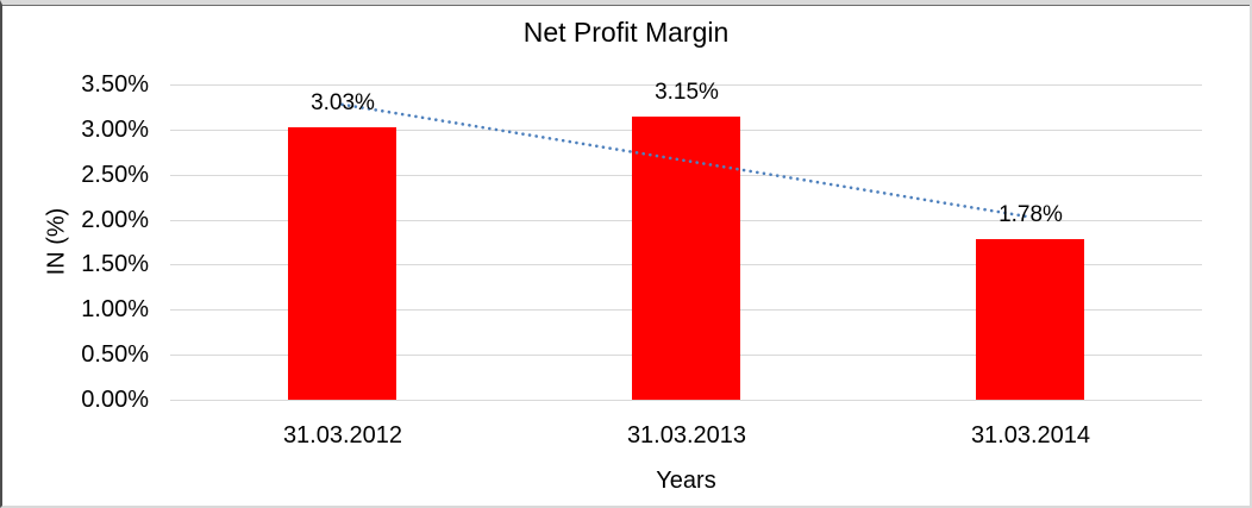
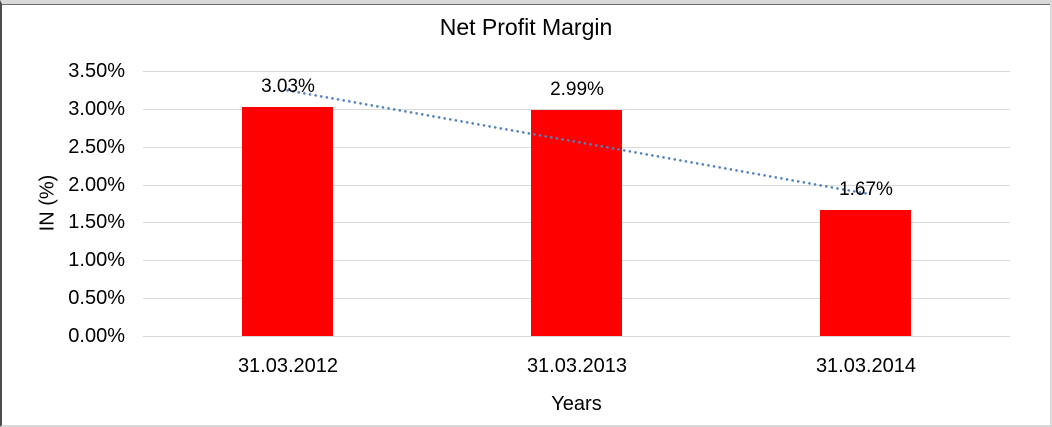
31.03.2013: 3.15% -> 2.99%
31.03.2014: 1.78% -> 1.67%
